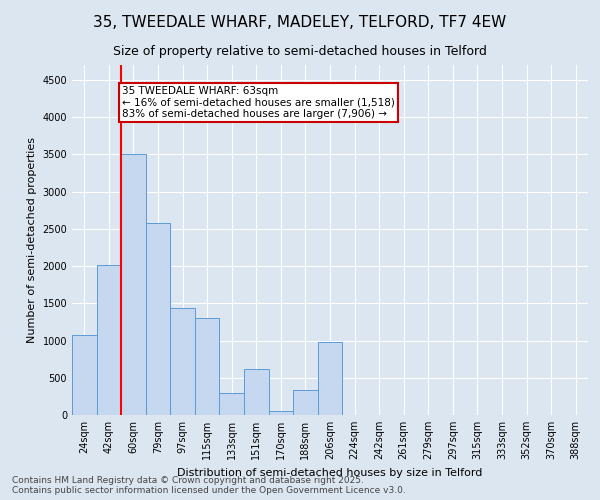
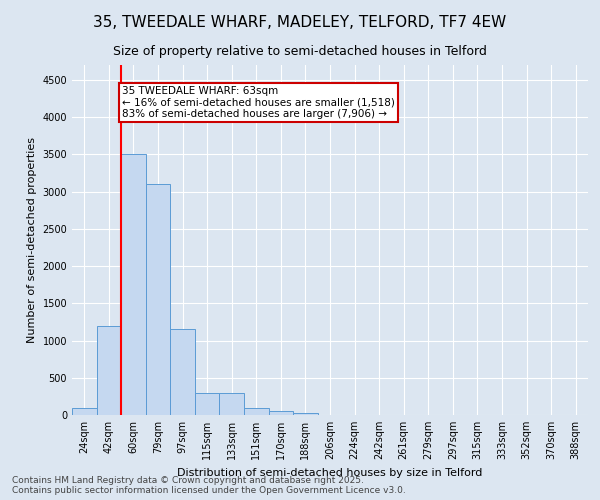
24sqm: 1080 -> 100
42sqm: 2020 -> 1200
79sqm: 2580 -> 3100
97sqm: 1440 -> 1150
115sqm: 1300 -> 300
151sqm: 620 -> 90
188sqm: 340 -> 20
206sqm: 980 -> 0
